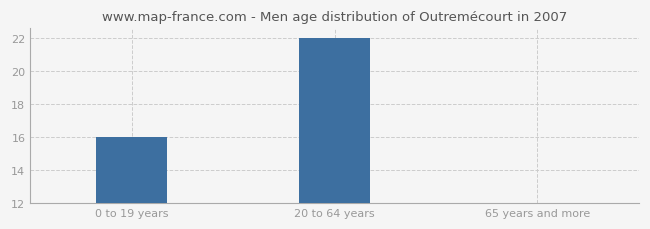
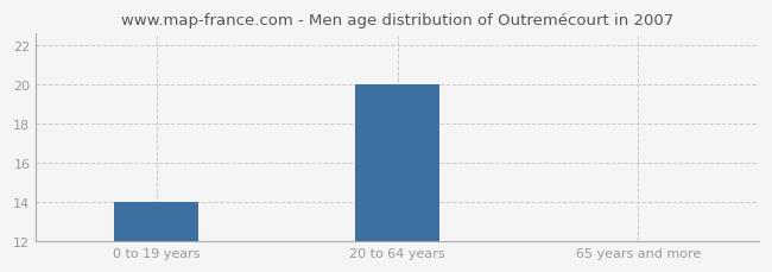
0 to 19 years: 16.0 -> 14.0
20 to 64 years: 22.0 -> 20.0
